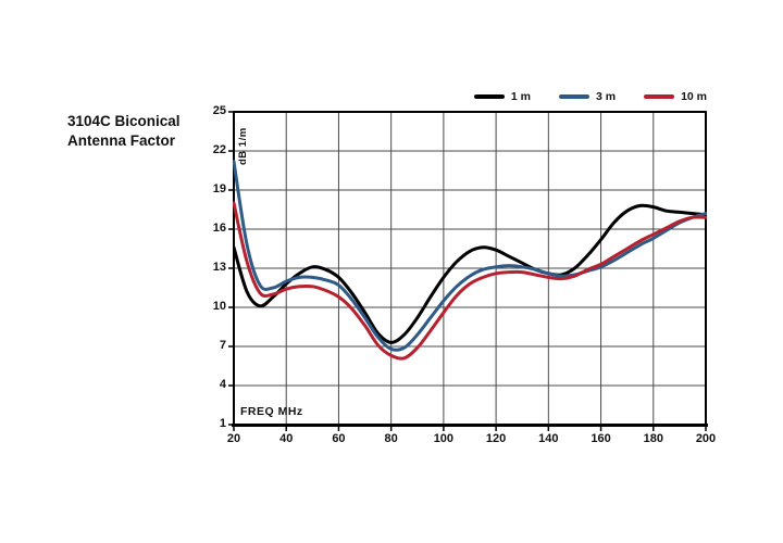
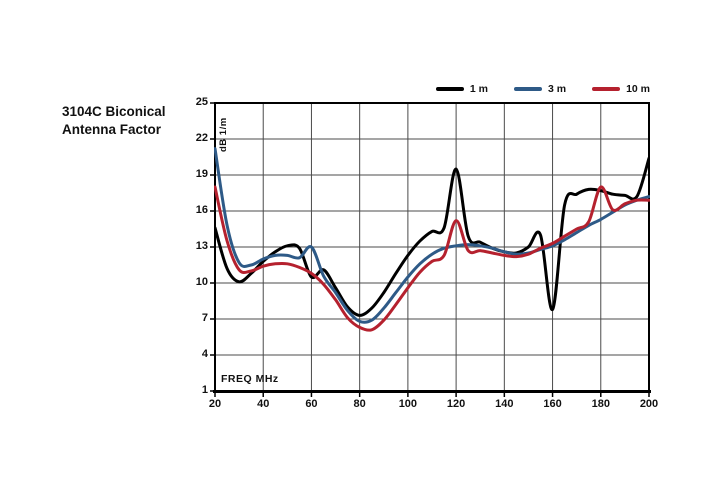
1 m/60: 12.3 -> 10.5
3 m/60: 11.7 -> 13.0
1 m/120: 14.4 -> 19.5
10 m/120: 12.6 -> 15.2
1 m/160: 15.2 -> 7.8
10 m/180: 15.6 -> 18.0
1 m/200: 17.1 -> 20.4
